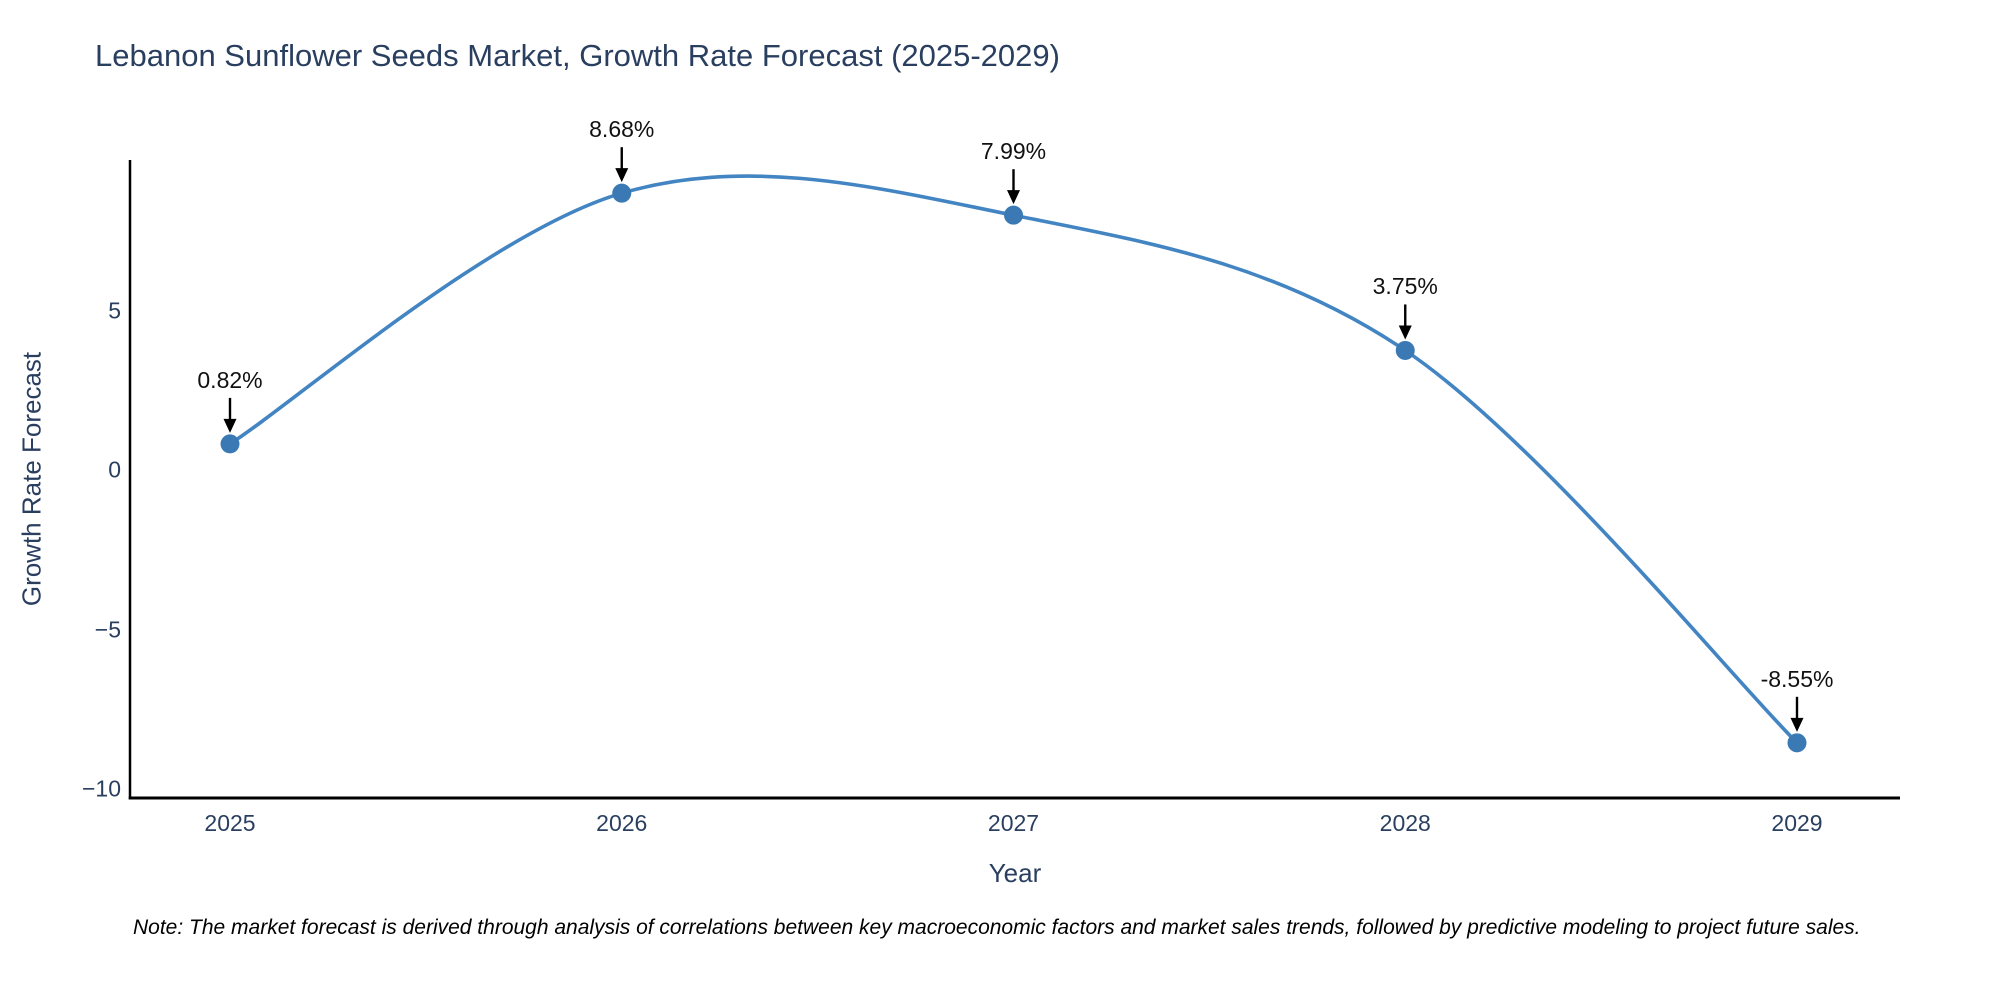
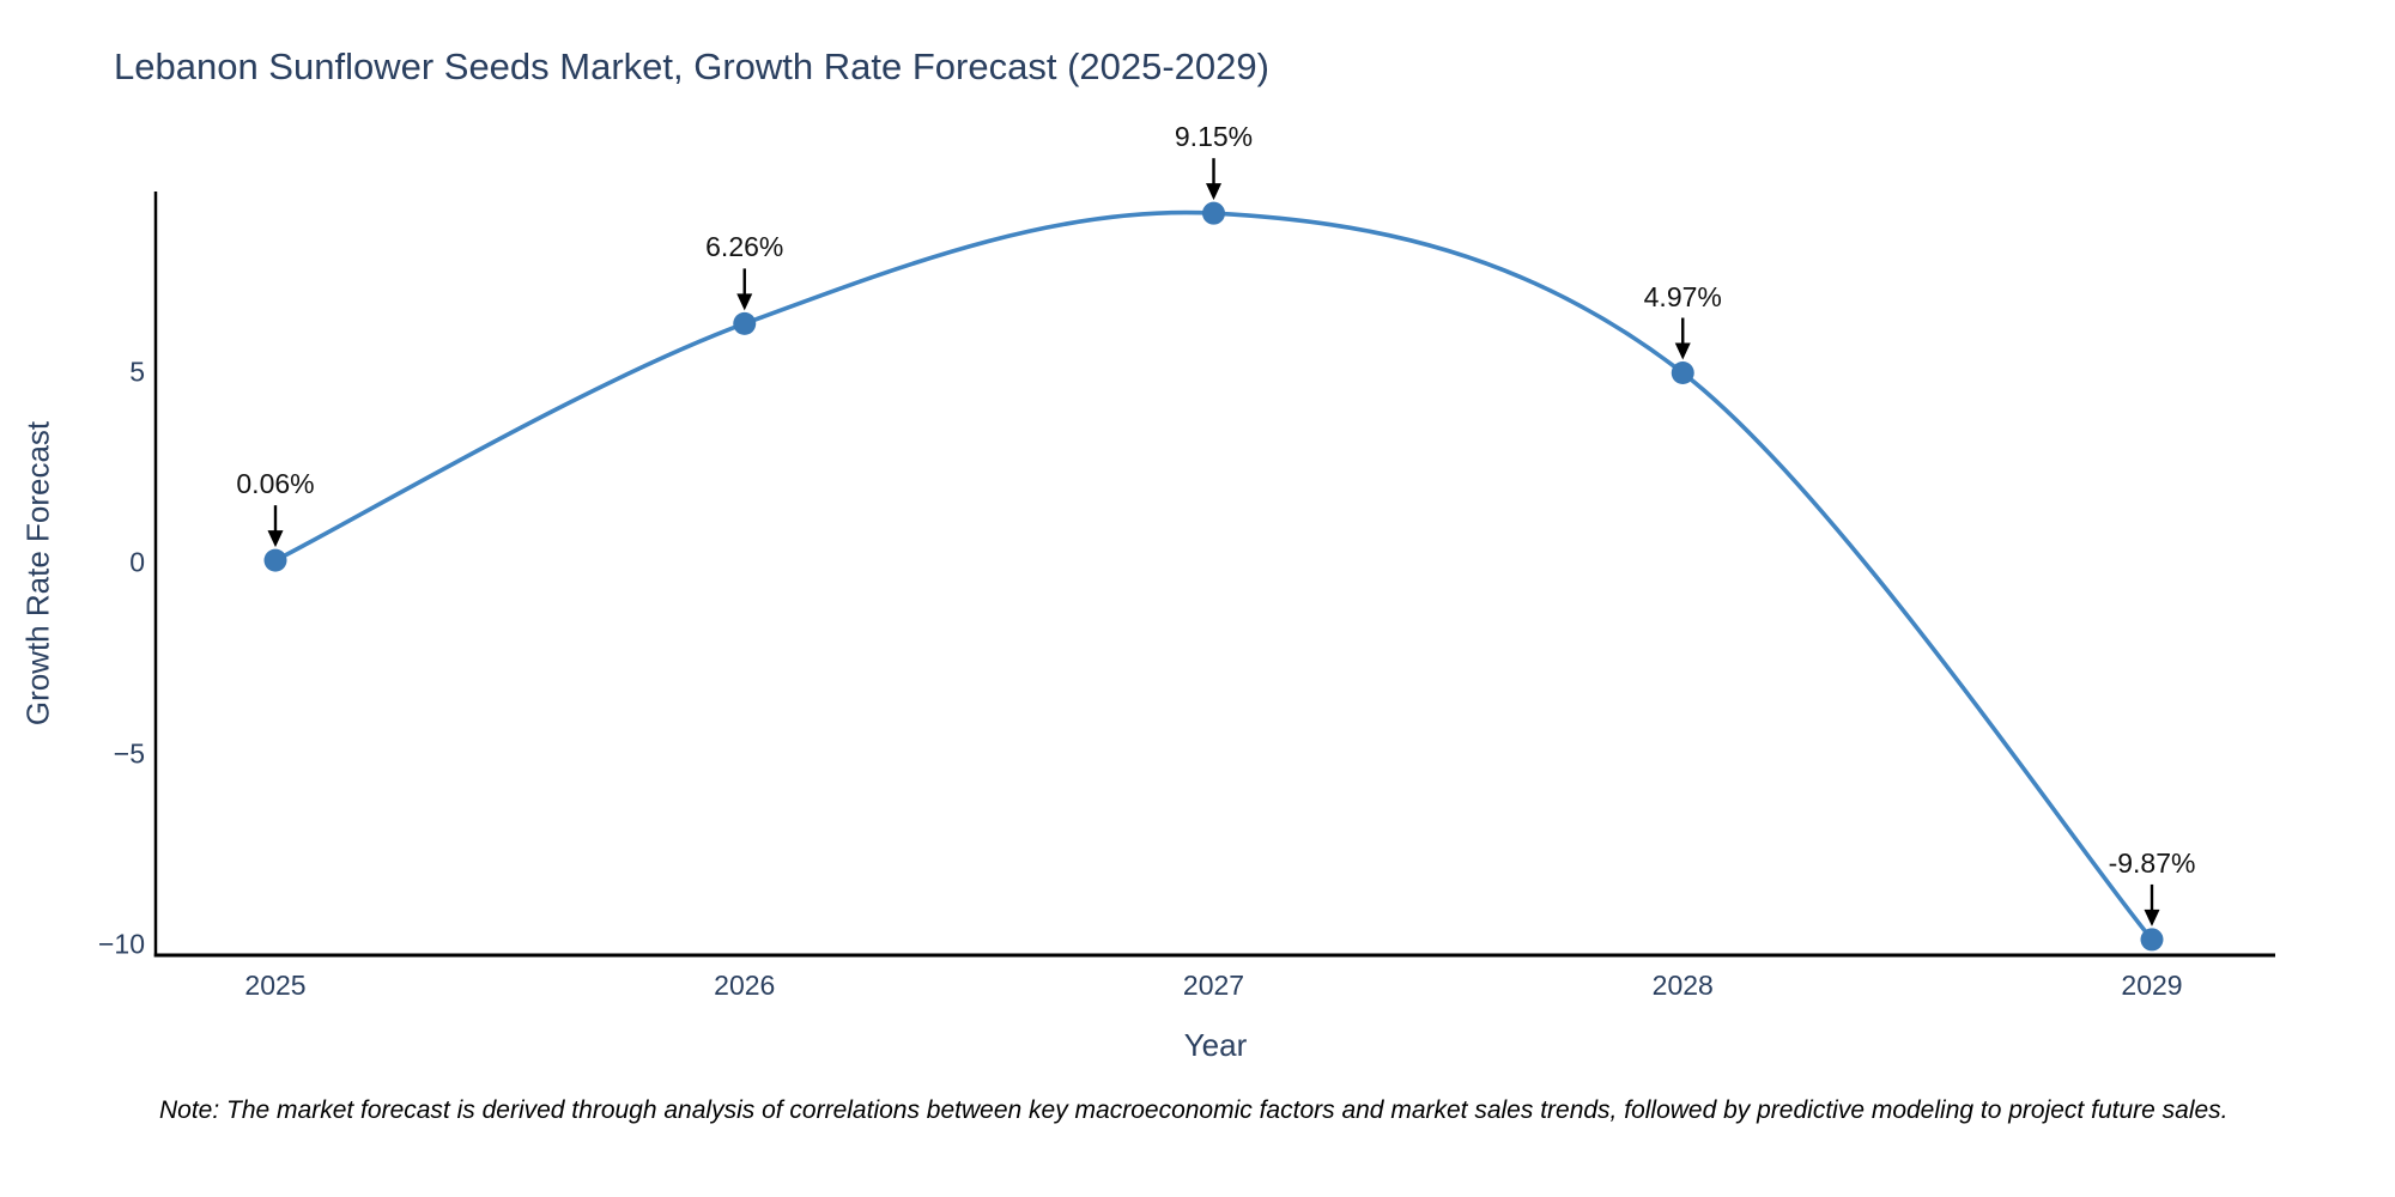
2025: 0.82% -> 0.06%
2026: 8.68% -> 6.26%
2027: 7.99% -> 9.15%
2028: 3.75% -> 4.97%
2029: -8.55% -> -9.87%
